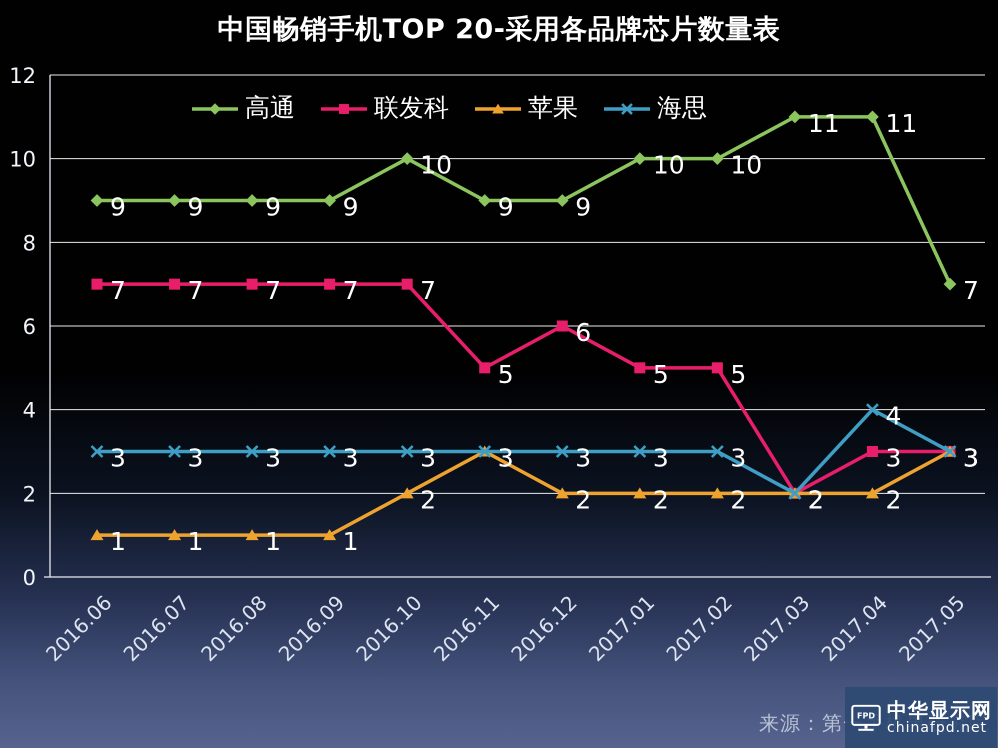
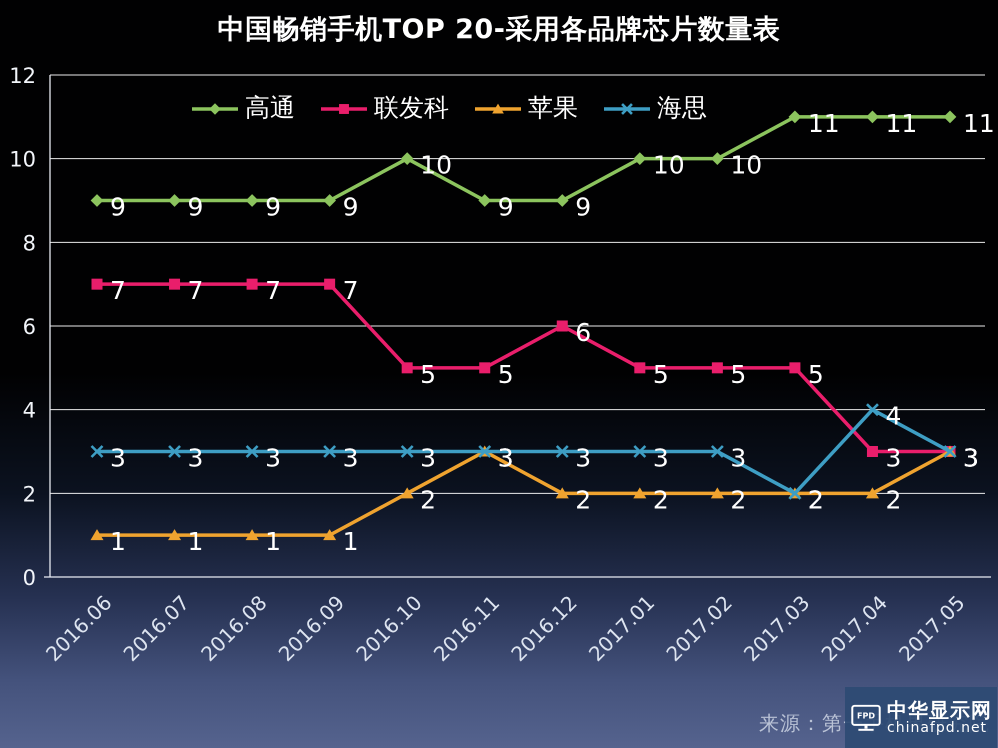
联发科/2016.10: 7 -> 5
联发科/2017.03: 2 -> 5
高通/2017.05: 7 -> 11
